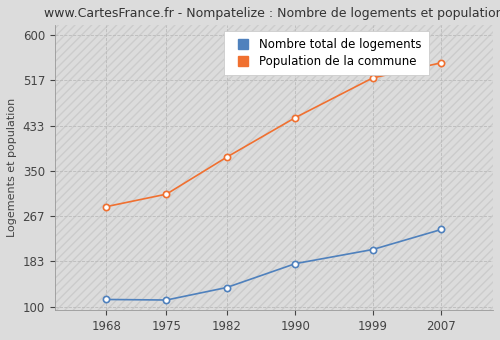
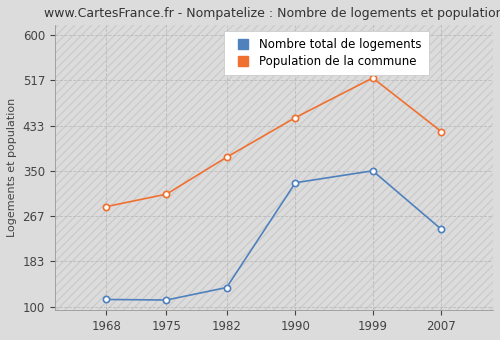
Nombre total de logements/1990: 179 -> 328
Nombre total de logements/1999: 205 -> 350
Population de la commune/2007: 549 -> 422
